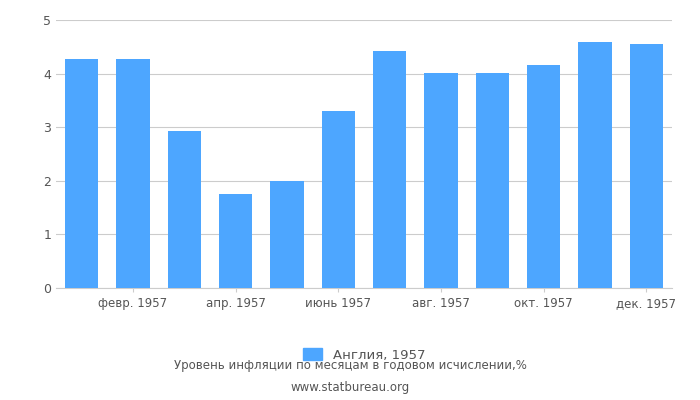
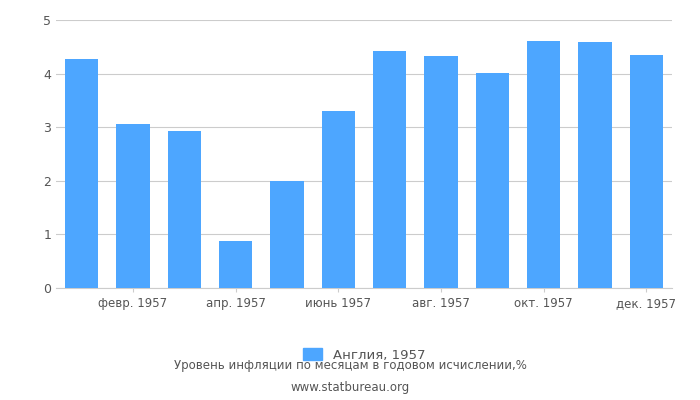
февр. 1957: 4.27 -> 3.06
апр. 1957: 1.76 -> 0.88
авг. 1957: 4.01 -> 4.32
окт. 1957: 4.16 -> 4.60
дек. 1957: 4.55 -> 4.34
